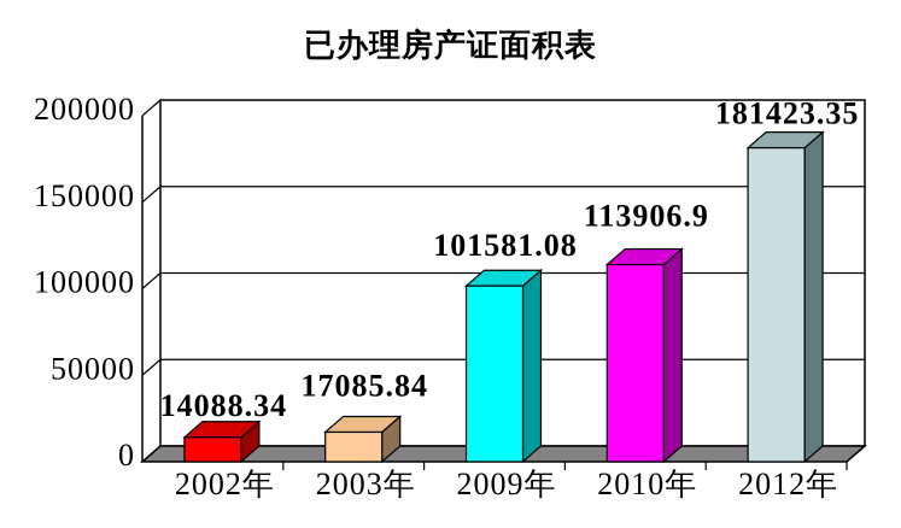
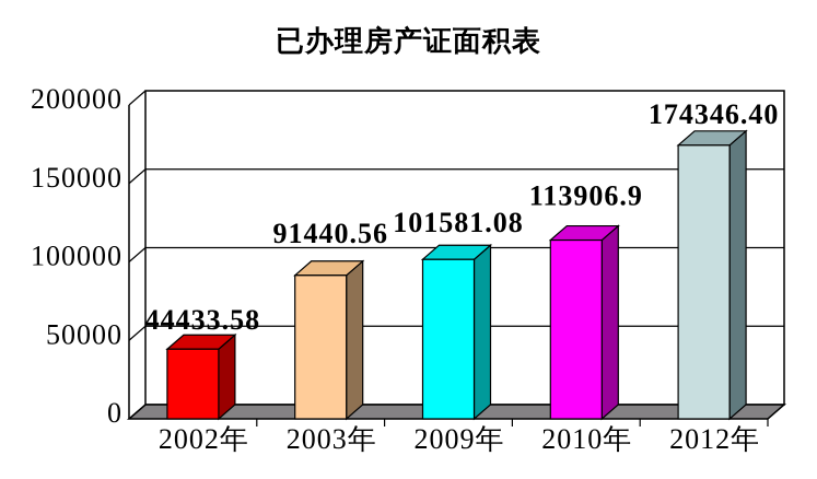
2002年: 14088.34 -> 44433.58
2003年: 17085.84 -> 91440.56
2012年: 181423.35 -> 174346.40
